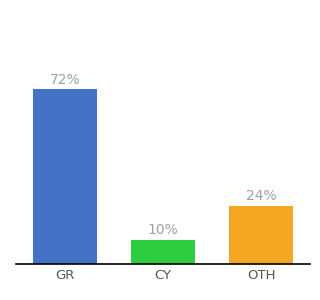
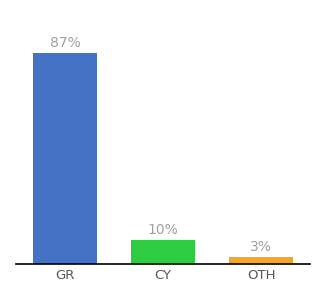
GR: 72% -> 87%
OTH: 24% -> 3%
